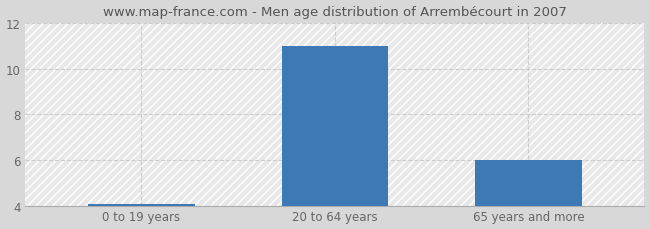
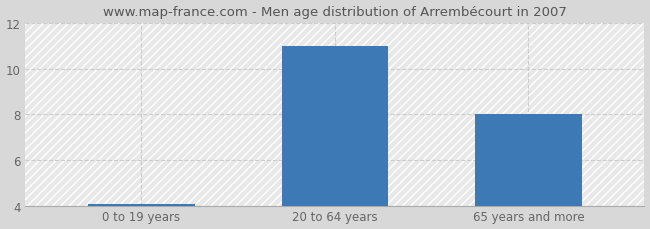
65 years and more: 6.00 -> 8.00
